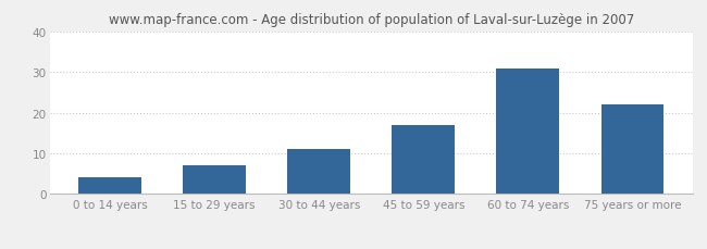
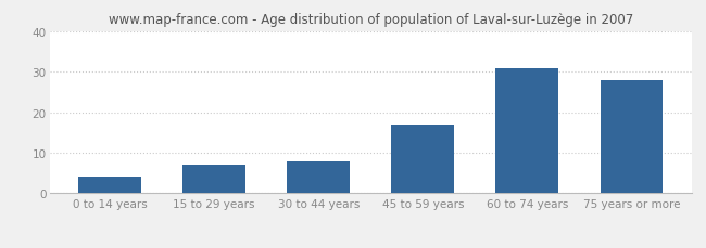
30 to 44 years: 11 -> 8
75 years or more: 22 -> 28
